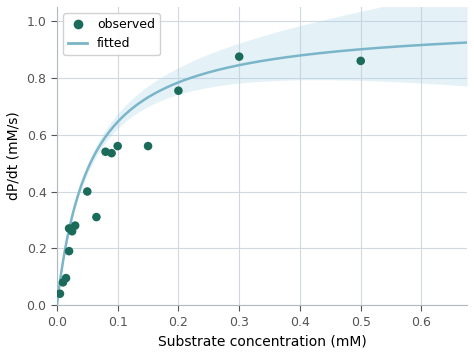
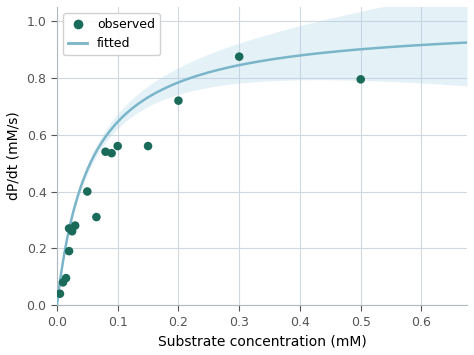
observed/0.2: 0.755 -> 0.720
observed/0.5: 0.860 -> 0.795
